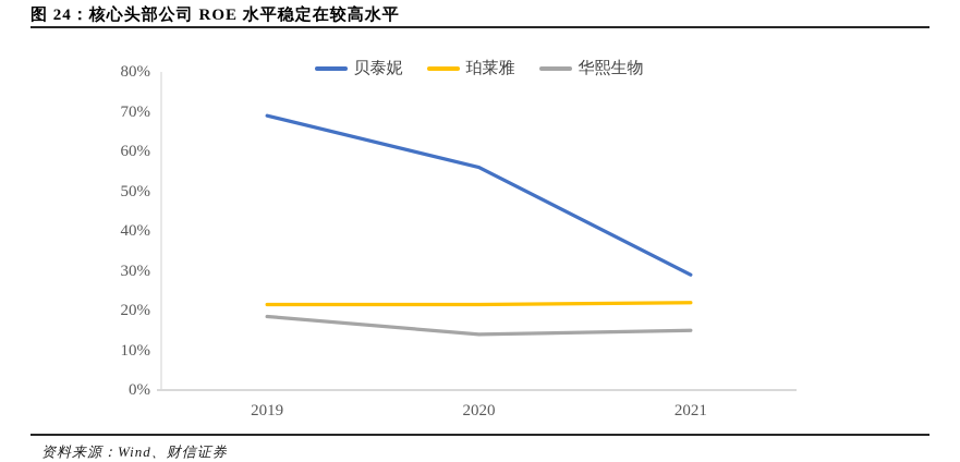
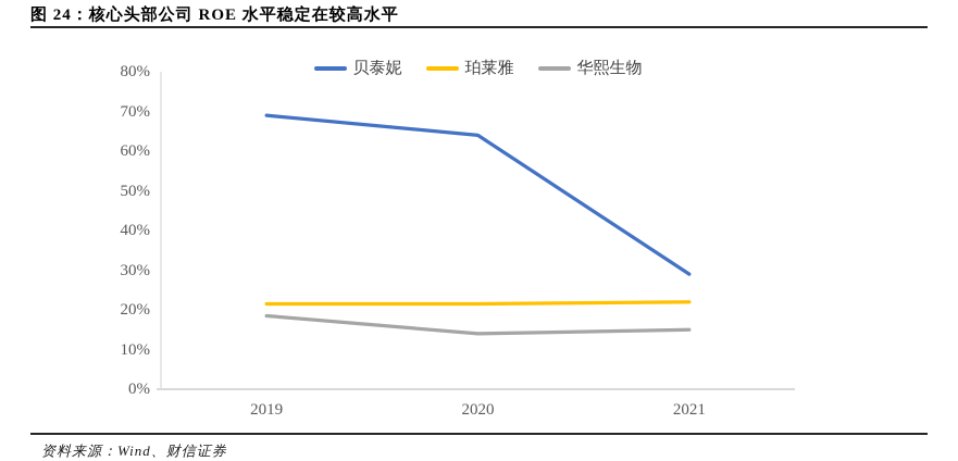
贝泰妮/2020: 56% -> 64%
